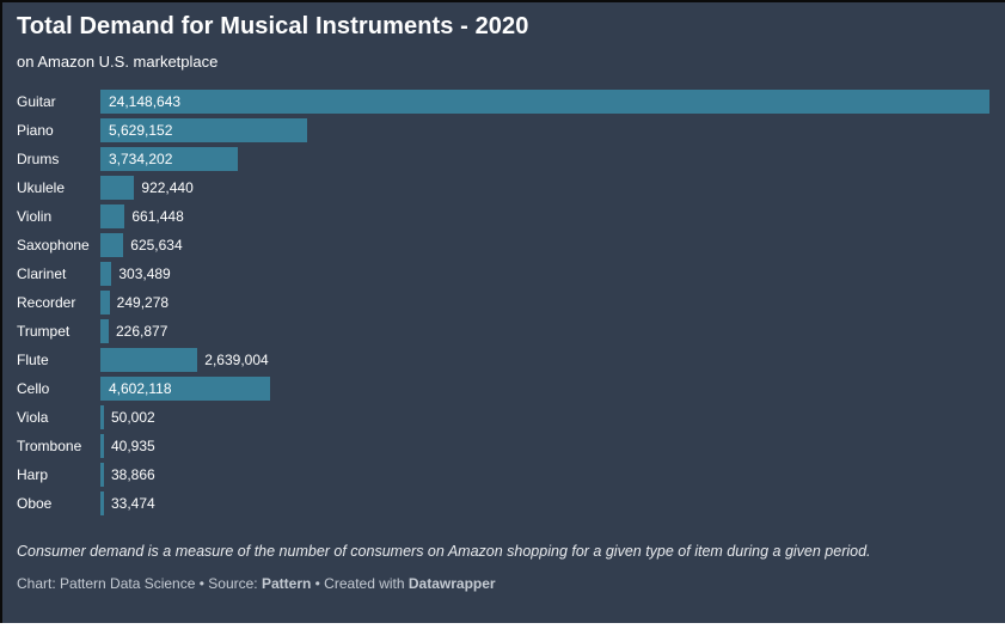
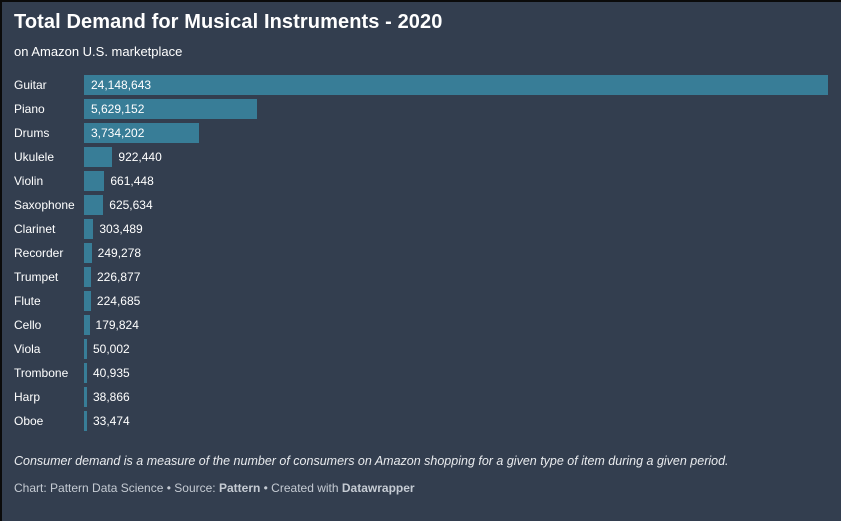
Flute: 2,639,004 -> 224,685
Cello: 4,602,118 -> 179,824
